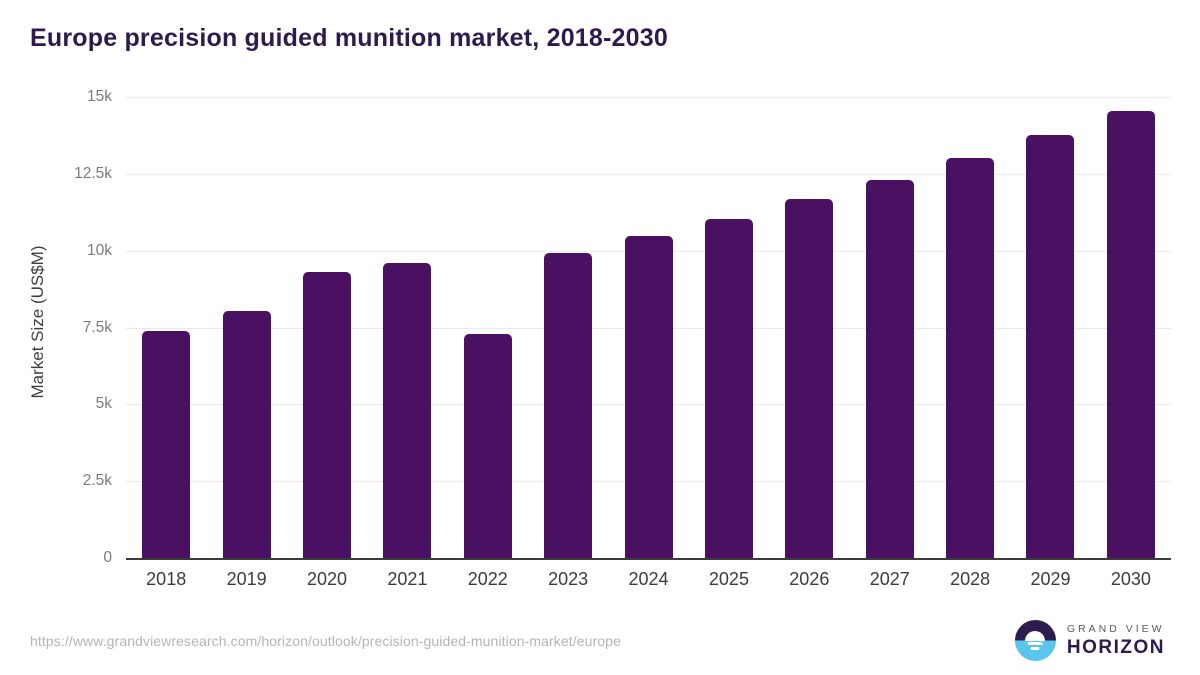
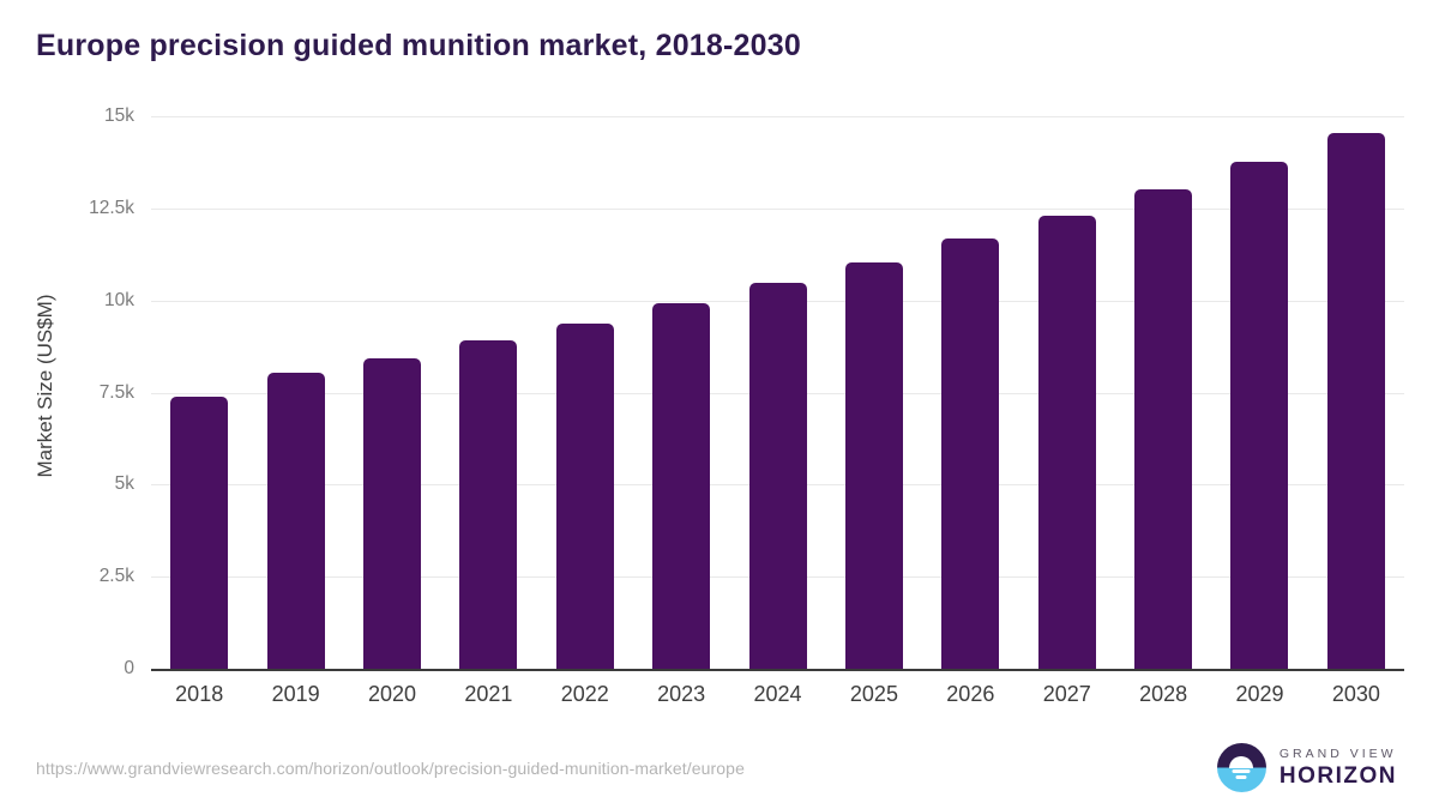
2020: 9.3k -> 8.4k
2021: 9.6k -> 8.9k
2022: 7.3k -> 9.4k
